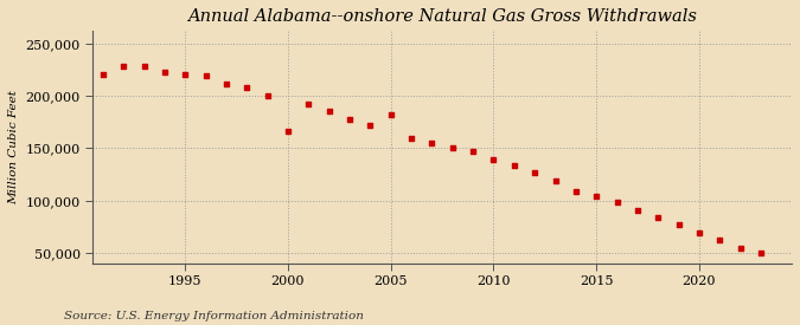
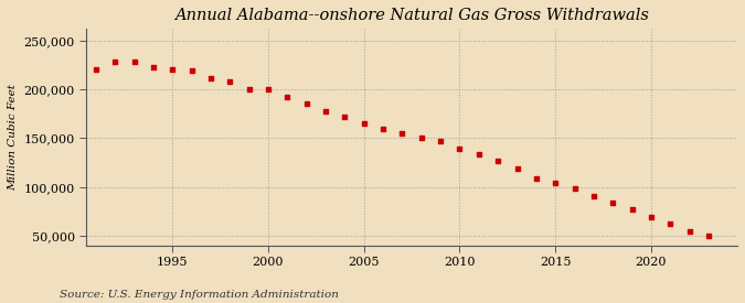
2000: 166,000 -> 200,000
2005: 182,000 -> 165,000
